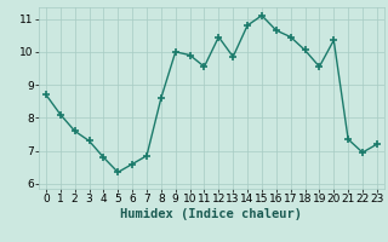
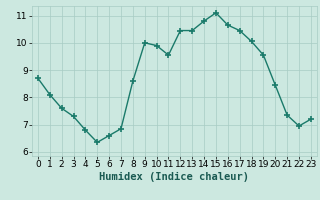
13: 9.85 -> 10.45
20: 10.35 -> 8.45
